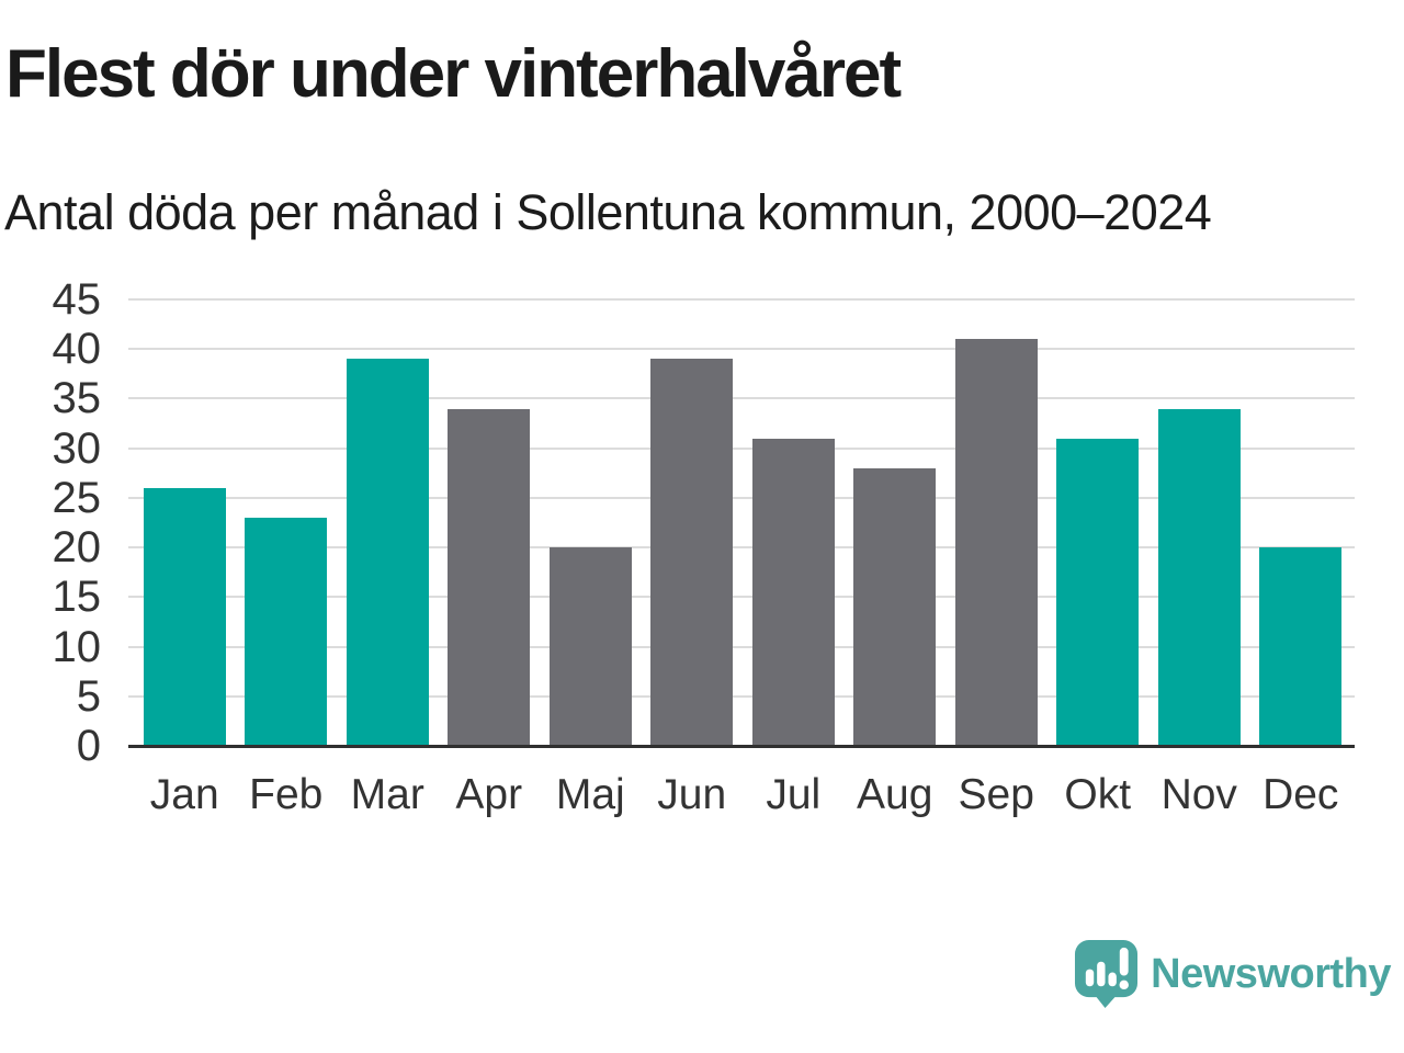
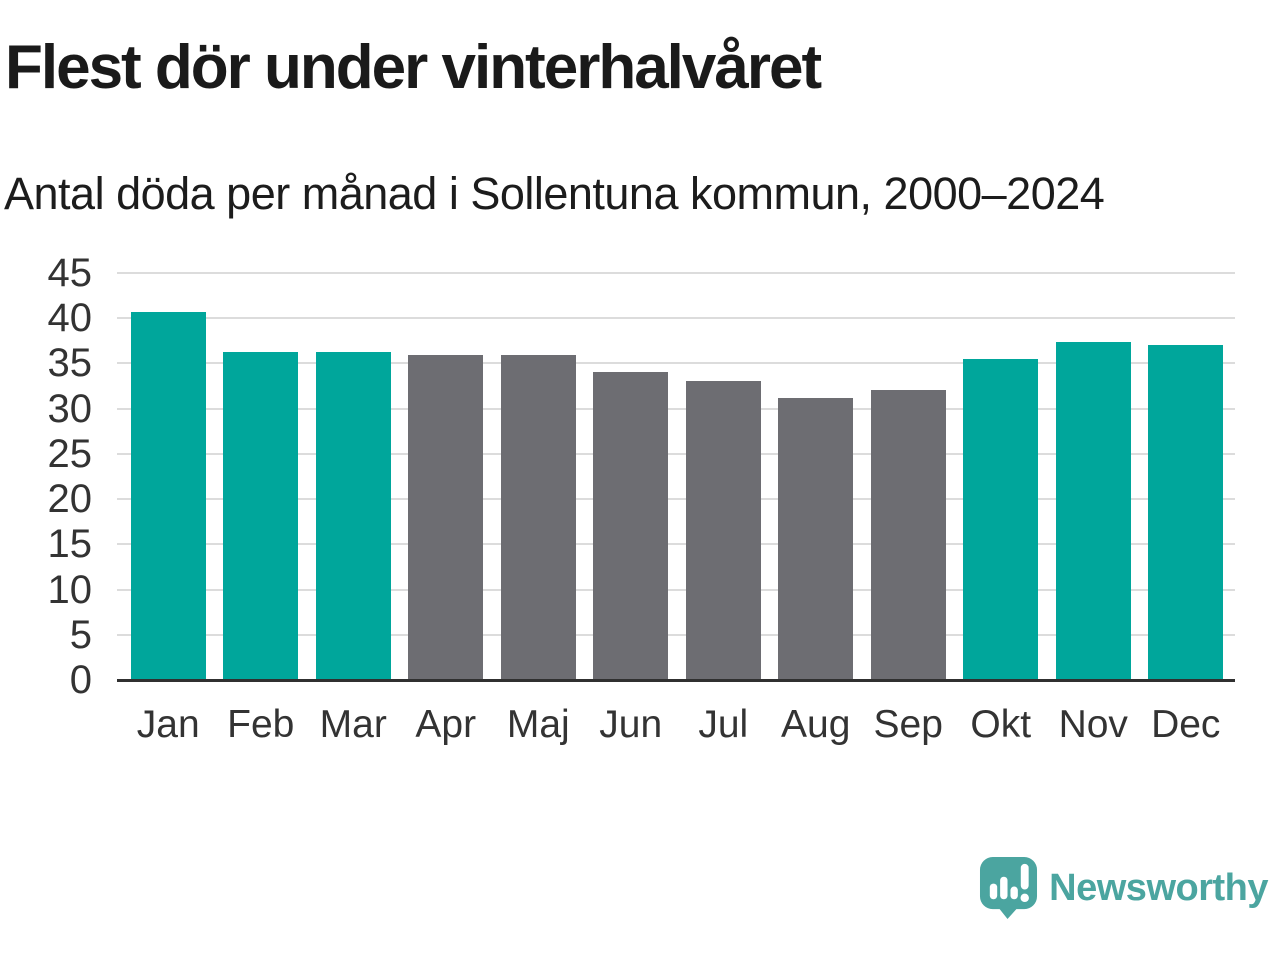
Jan: 26 -> 41
Feb: 23 -> 36
Mar: 39 -> 36
Apr: 34 -> 36
Maj: 20 -> 36
Jun: 39 -> 34
Jul: 31 -> 33
Aug: 28 -> 31
Sep: 41 -> 32
Okt: 31 -> 36
Nov: 34 -> 37
Dec: 20 -> 37
